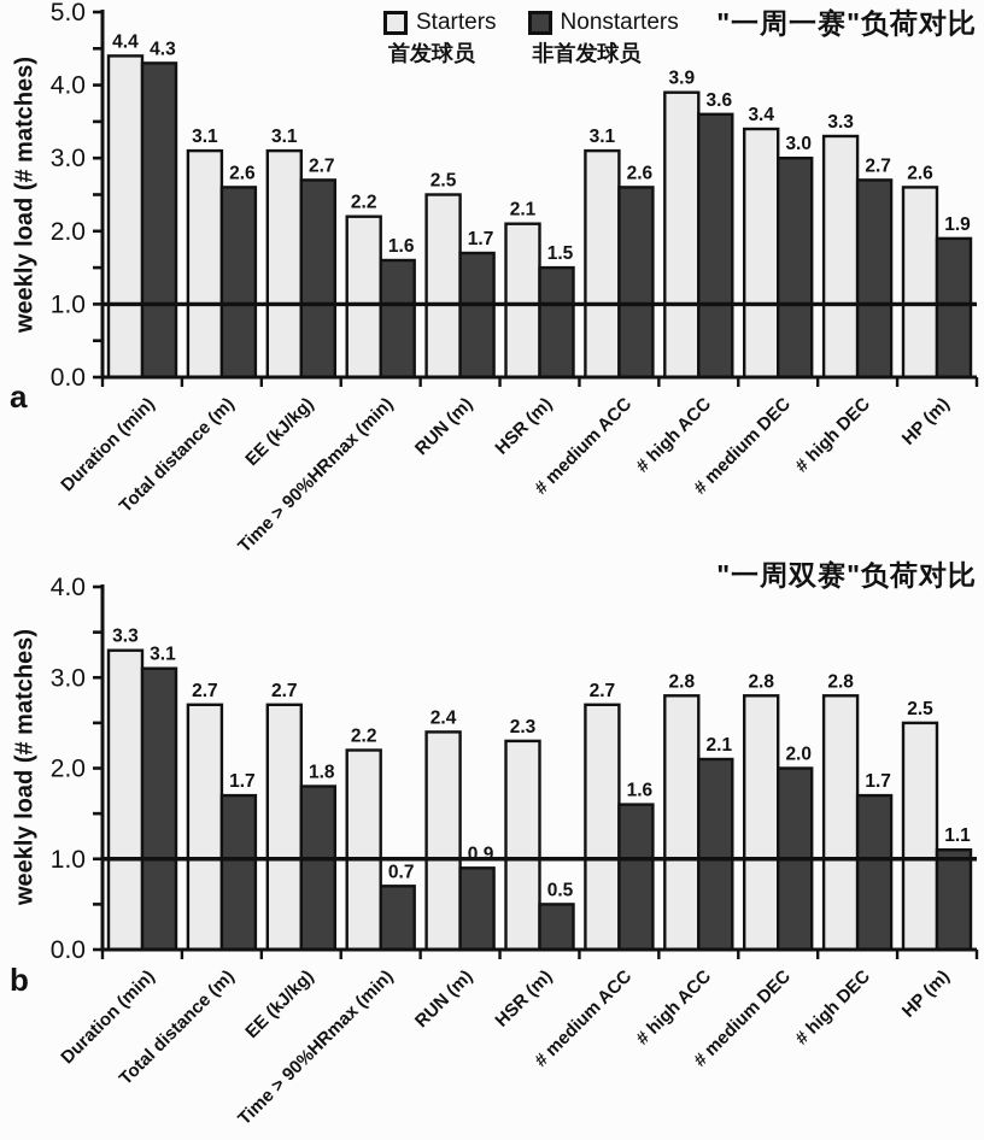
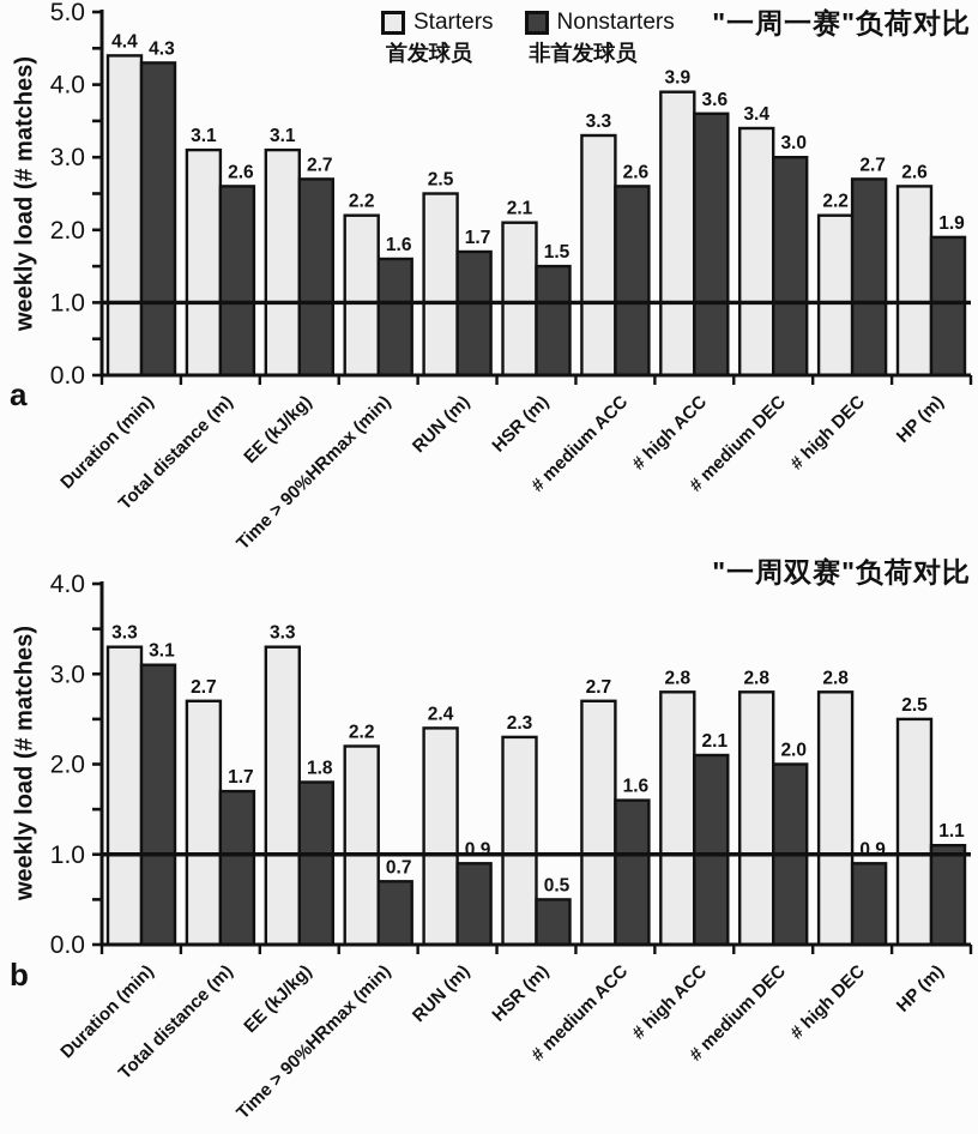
"一周一赛"负荷对比/Starters/# medium ACC: 3.1 -> 3.3
"一周一赛"负荷对比/Starters/# high DEC: 3.3 -> 2.2
"一周双赛"负荷对比/Starters/EE (kJ/kg): 2.7 -> 3.3
"一周双赛"负荷对比/Nonstarters/# high DEC: 1.7 -> 0.9
